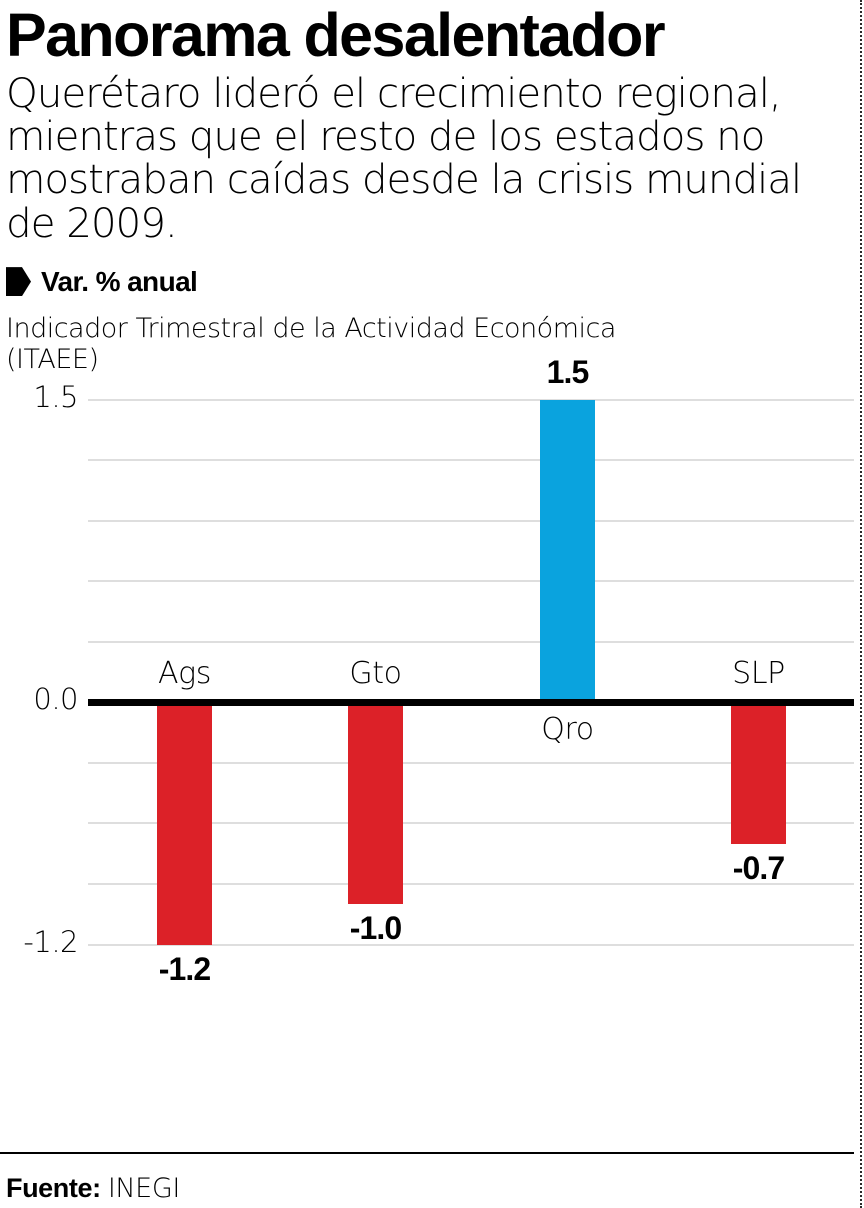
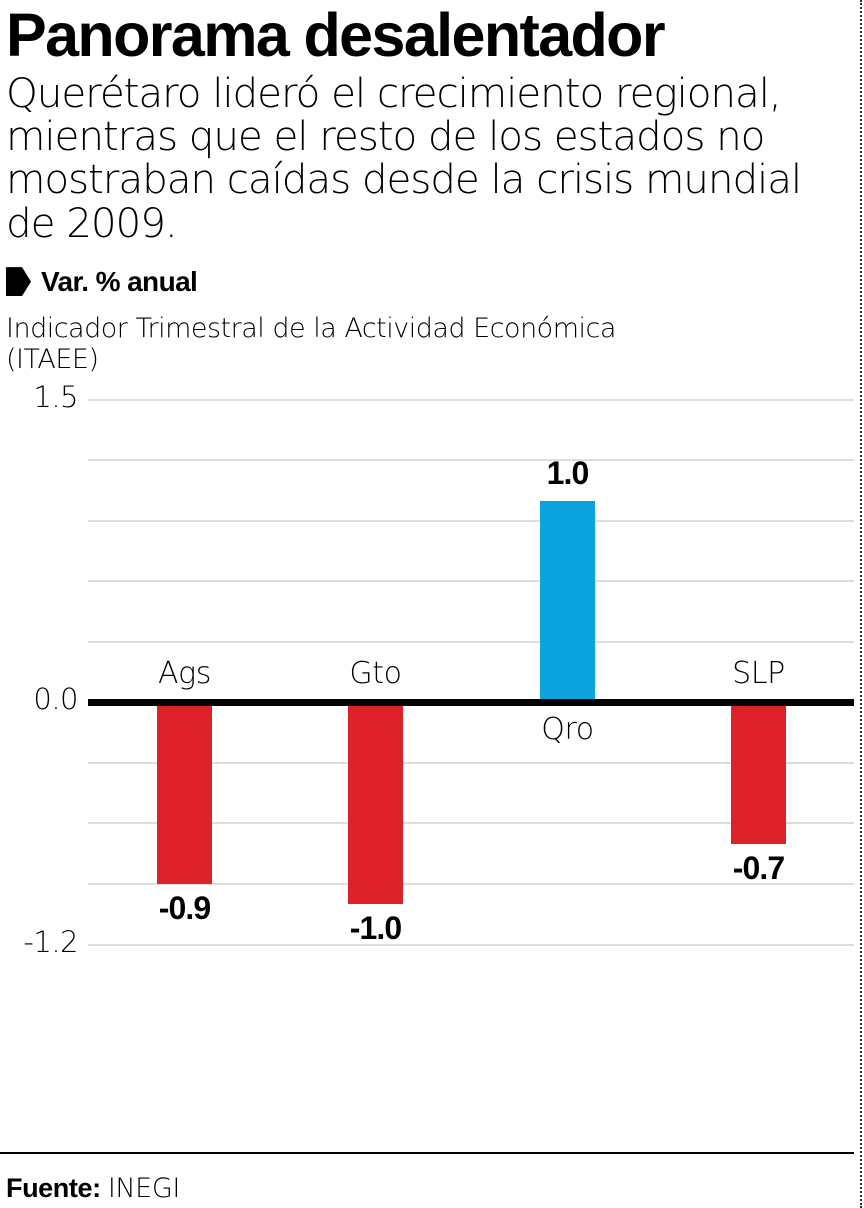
Ags: -1.2 -> -0.9
Qro: 1.5 -> 1.0
